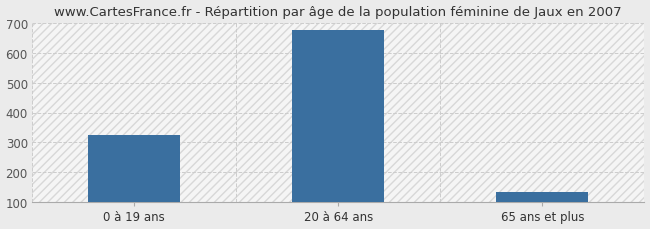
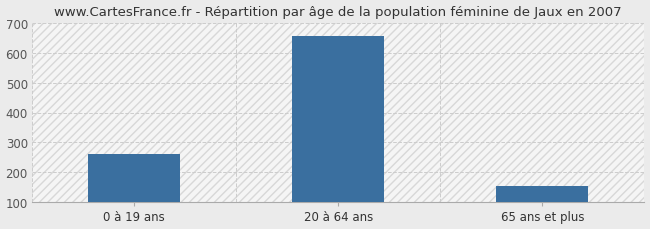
0 à 19 ans: 325 -> 260
20 à 64 ans: 675 -> 655
65 ans et plus: 133 -> 155
